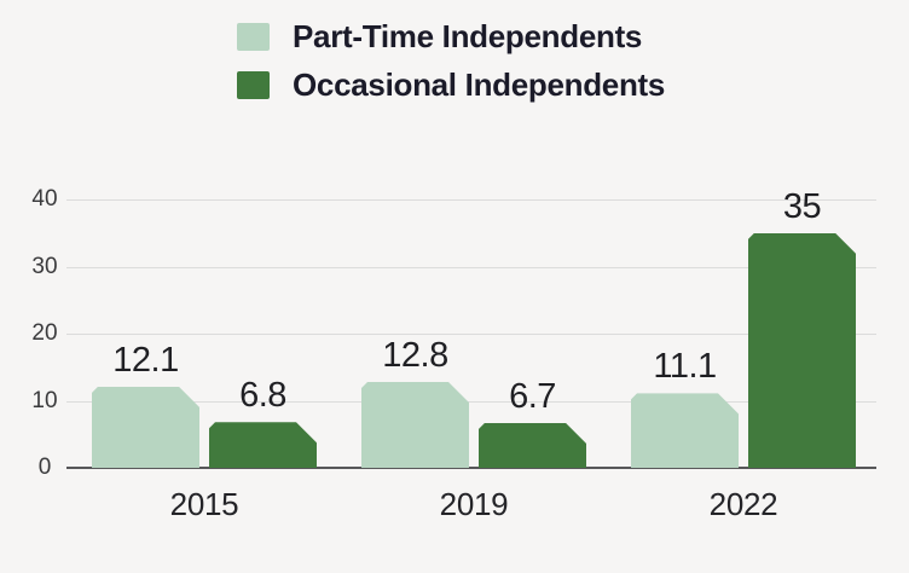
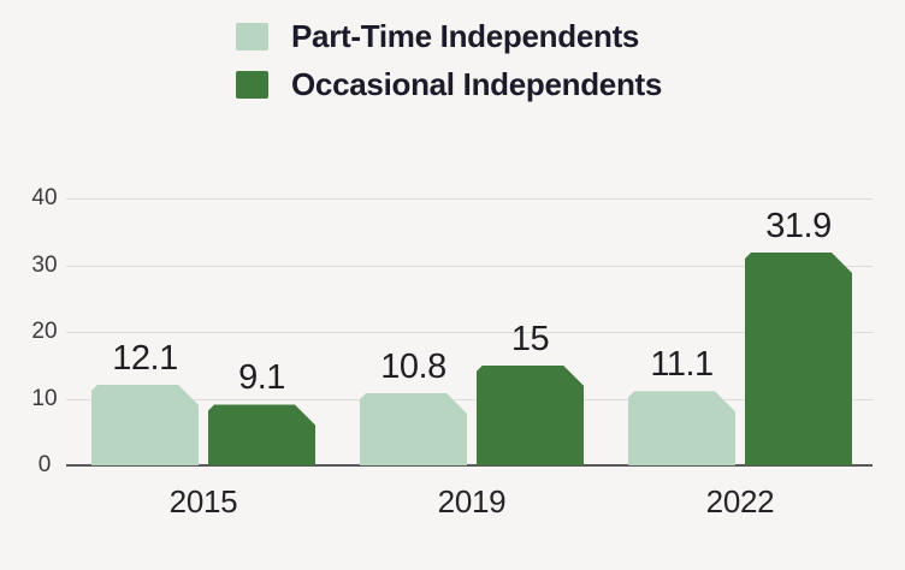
Occasional Independents/2015: 6.8 -> 9.1
Part-Time Independents/2019: 12.8 -> 10.8
Occasional Independents/2019: 6.7 -> 15
Occasional Independents/2022: 35 -> 31.9
